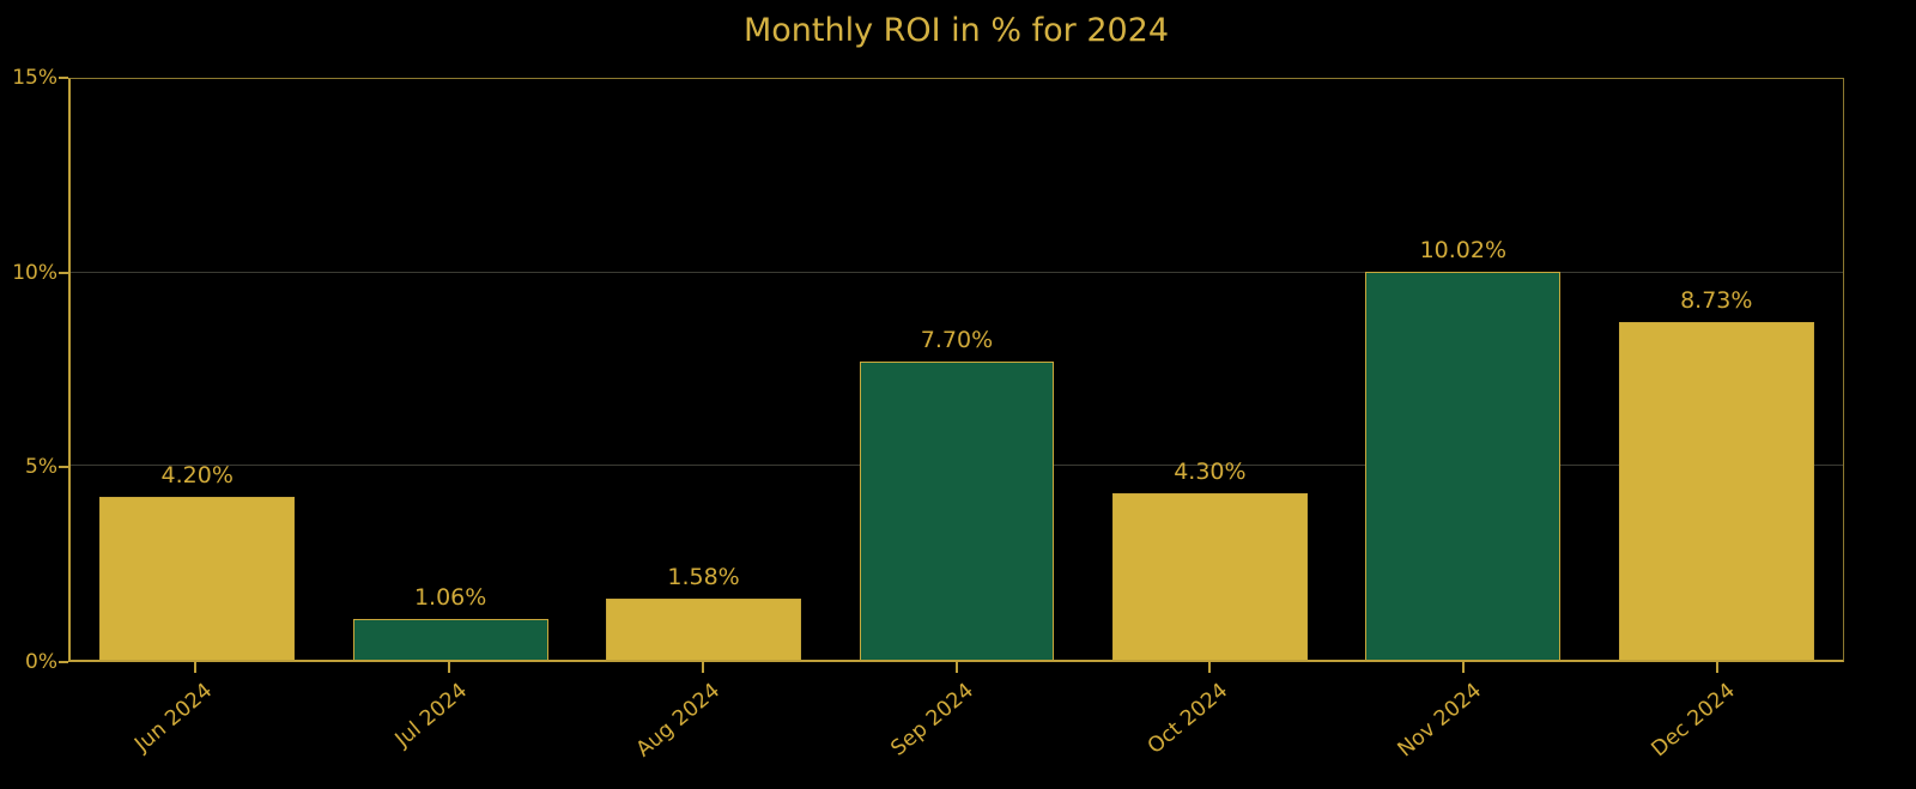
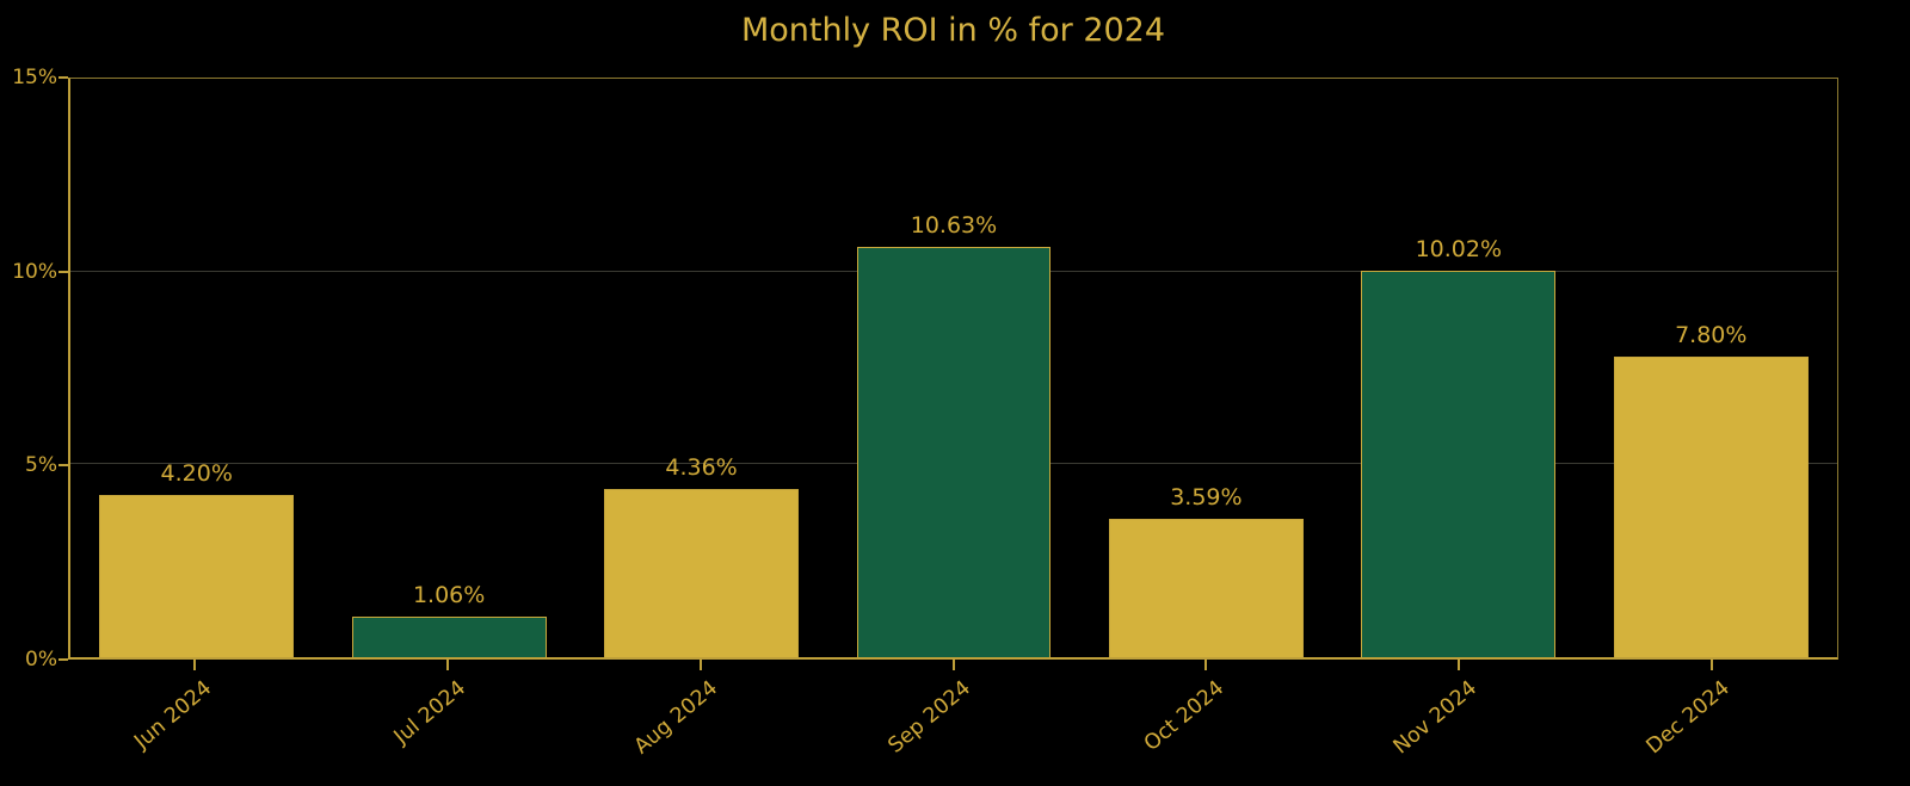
Aug 2024: 1.58% -> 4.36%
Sep 2024: 7.70% -> 10.63%
Oct 2024: 4.30% -> 3.59%
Dec 2024: 8.73% -> 7.80%
